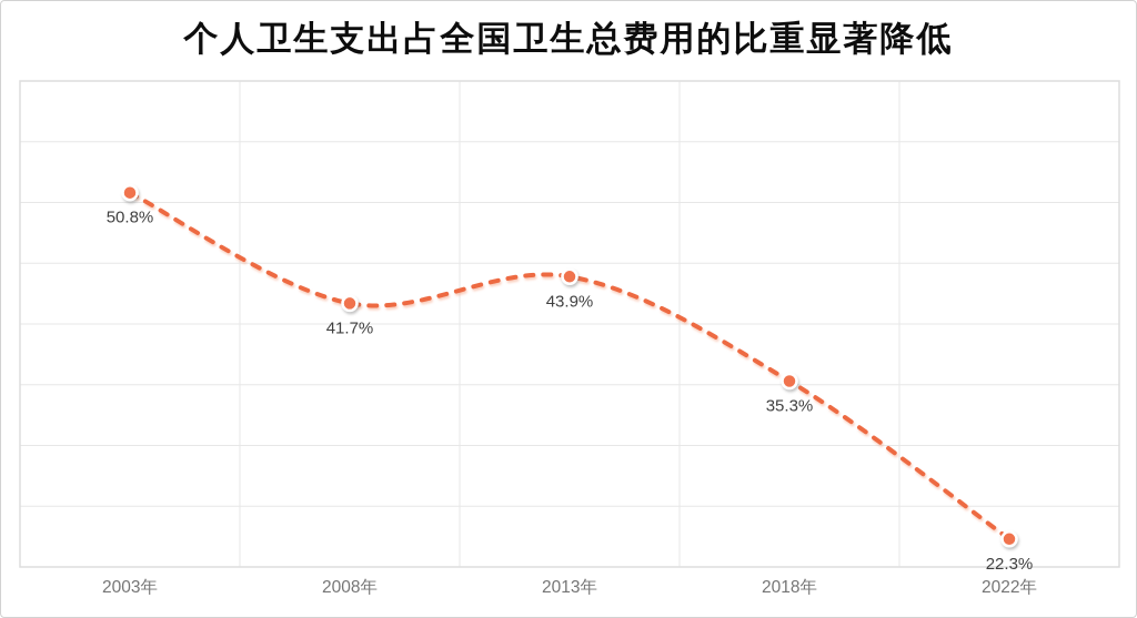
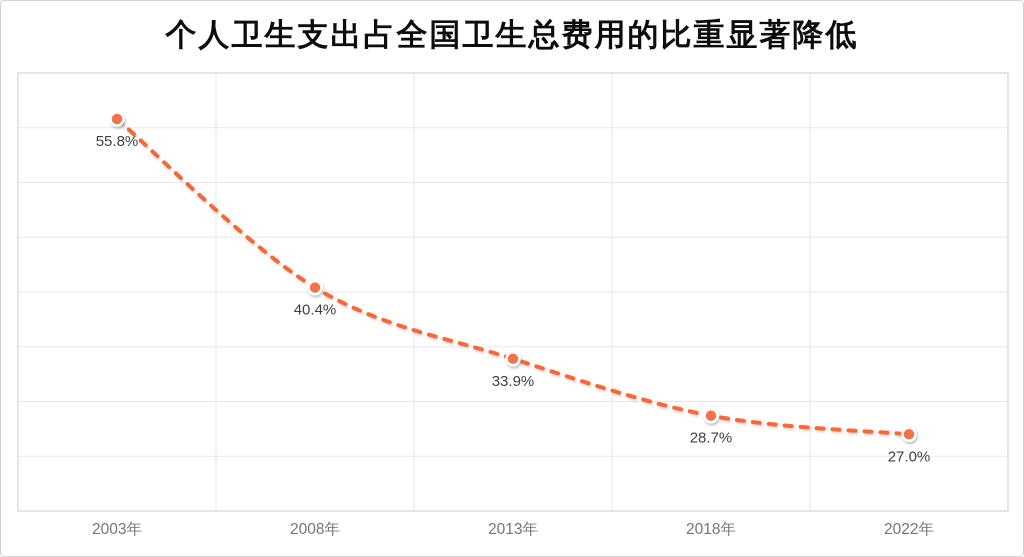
2003年: 50.8% -> 55.8%
2008年: 41.7% -> 40.4%
2013年: 43.9% -> 33.9%
2018年: 35.3% -> 28.7%
2022年: 22.3% -> 27.0%
